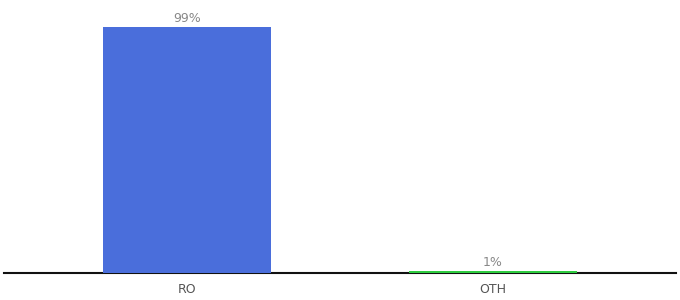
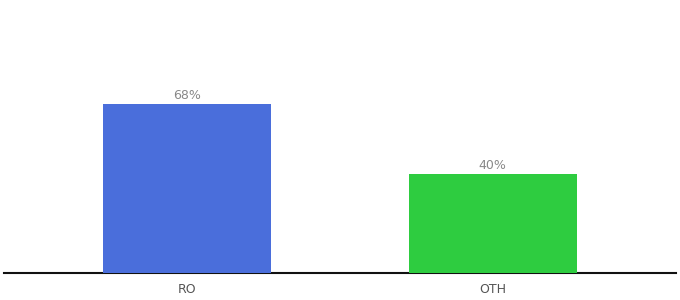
RO: 99% -> 68%
OTH: 1% -> 40%
